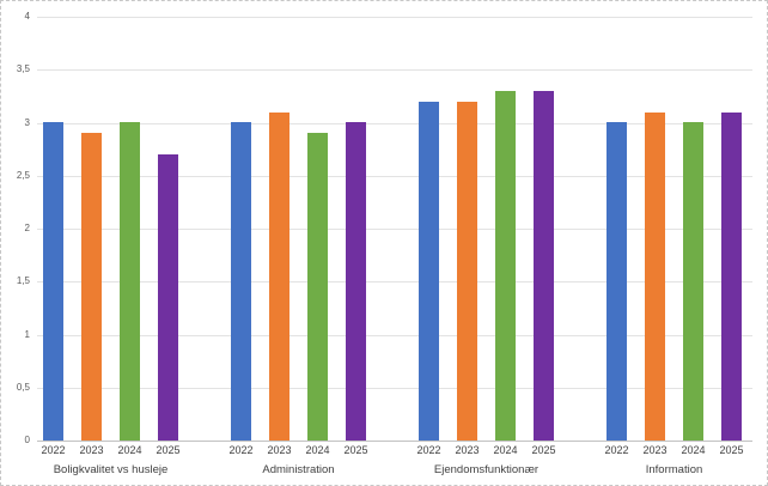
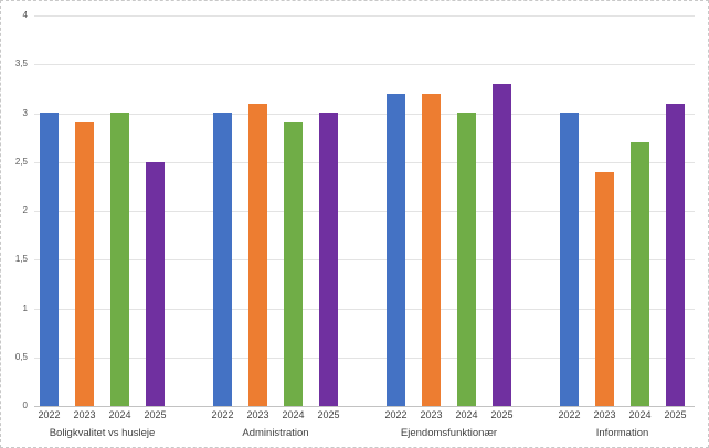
2025/Boligkvalitet vs husleje: 2.7 -> 2.5
2024/Ejendomsfunktionær: 3.3 -> 3.0
2023/Information: 3.1 -> 2.4
2024/Information: 3.0 -> 2.7
